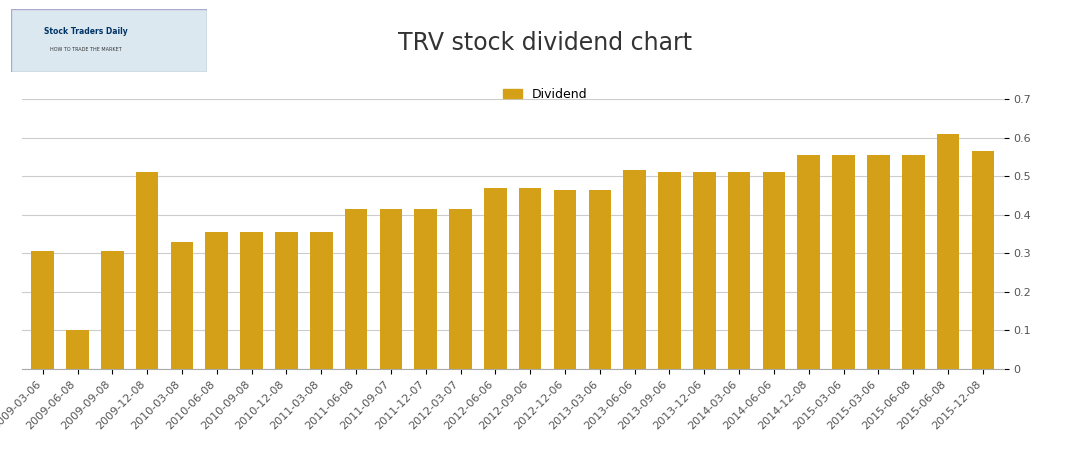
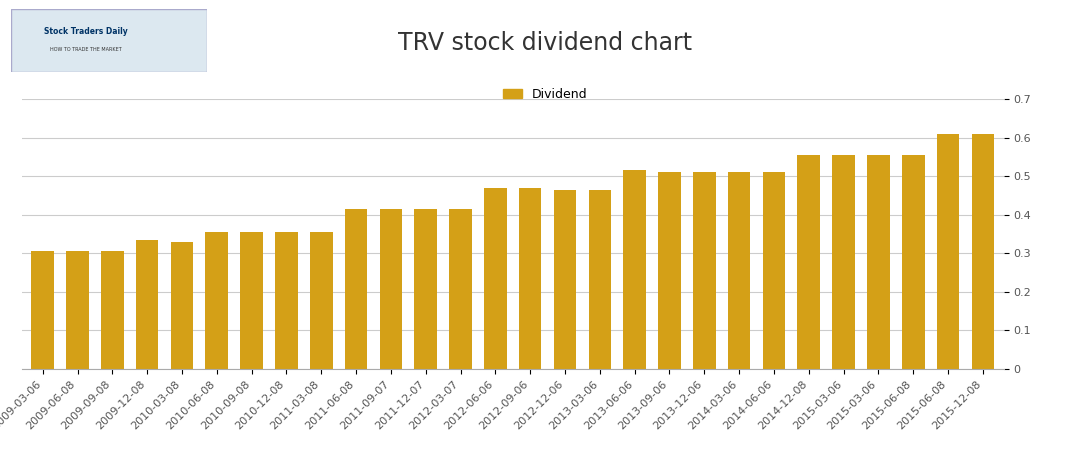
2009-06-08: 0.100 -> 0.305
2009-12-08: 0.510 -> 0.335
2015-12-08: 0.565 -> 0.610
